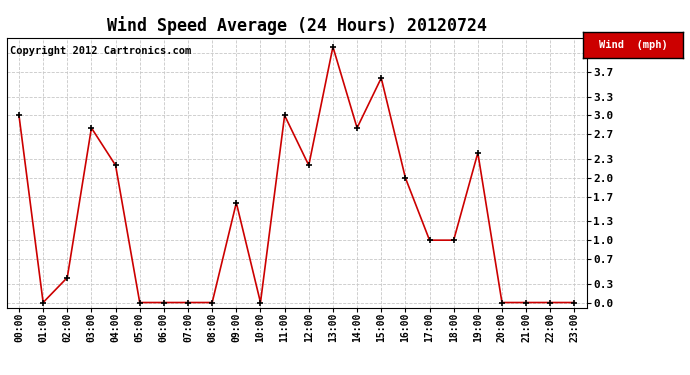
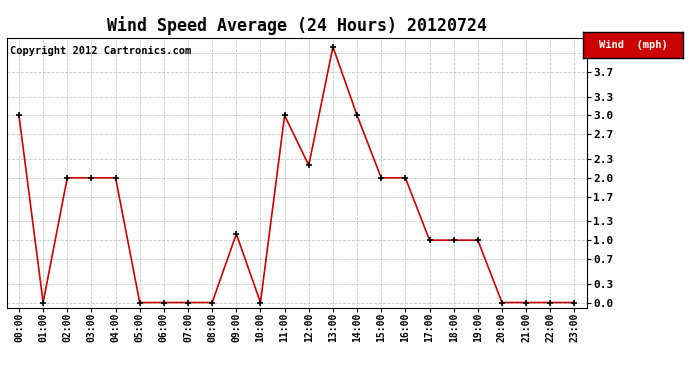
02:00: 0.4 -> 2.0
03:00: 2.8 -> 2.0
04:00: 2.2 -> 2.0
09:00: 1.6 -> 1.1
14:00: 2.8 -> 3.0
15:00: 3.6 -> 2.0
19:00: 2.4 -> 1.0
